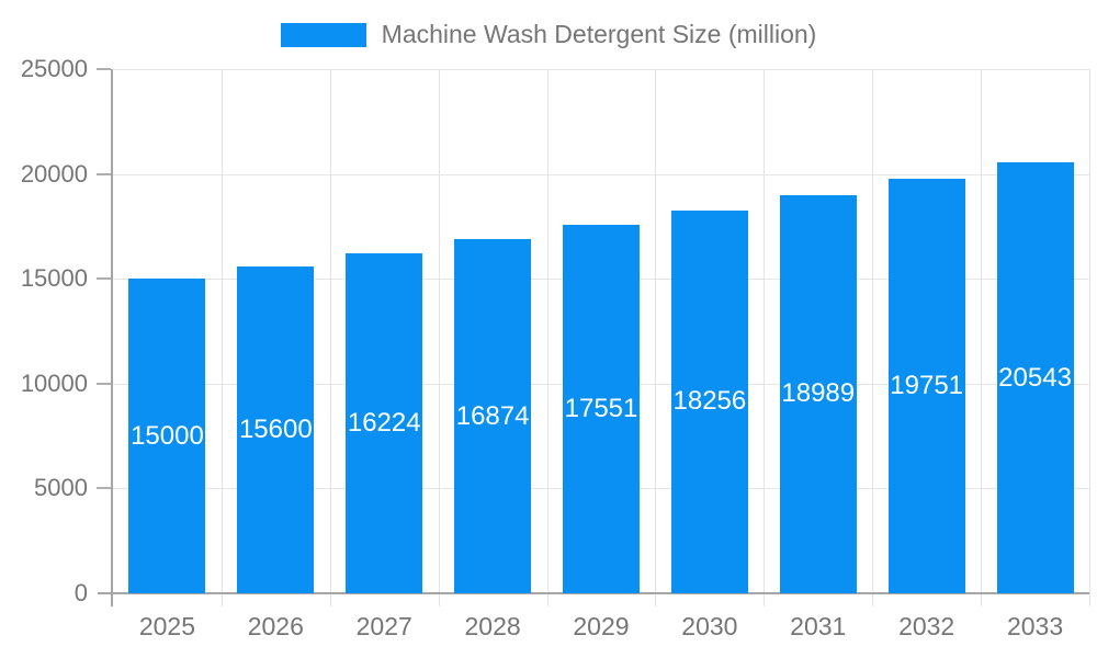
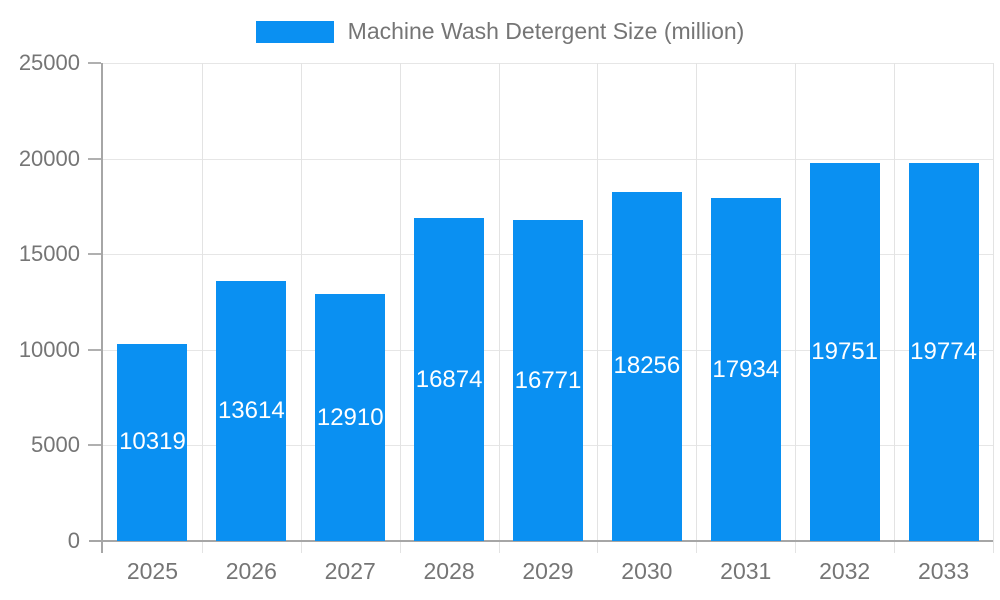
2025: 15000 -> 10319
2026: 15600 -> 13614
2027: 16224 -> 12910
2029: 17551 -> 16771
2031: 18989 -> 17934
2033: 20543 -> 19774
